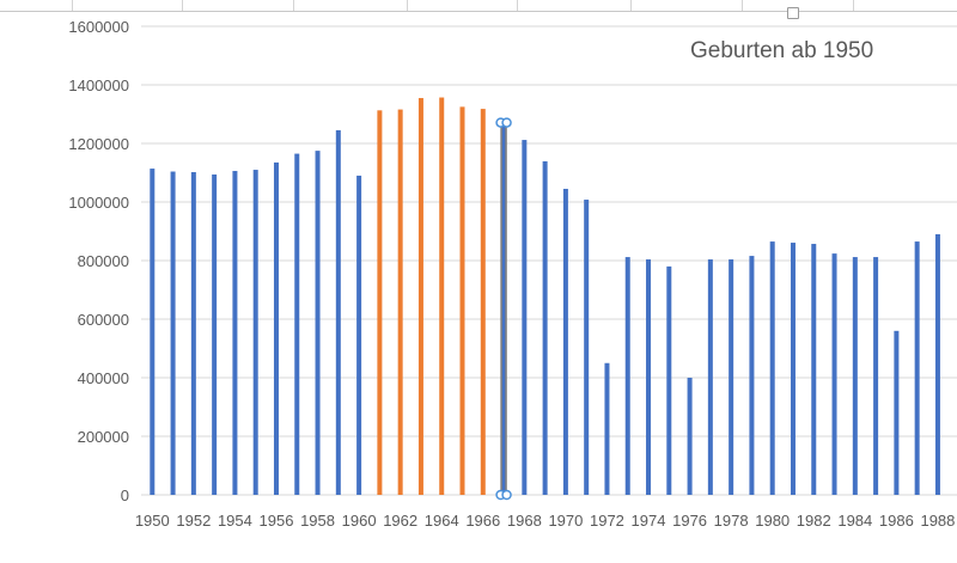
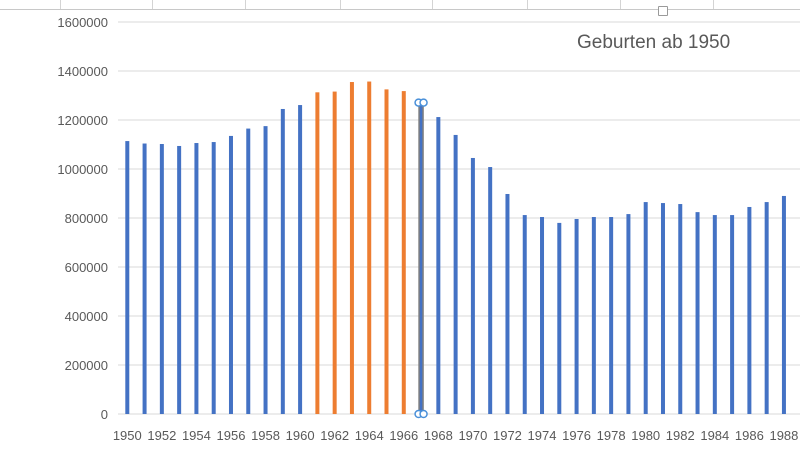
1960: 1090000 -> 1260000
1972: 450000 -> 900000
1976: 400000 -> 800000
1986: 560000 -> 840000
